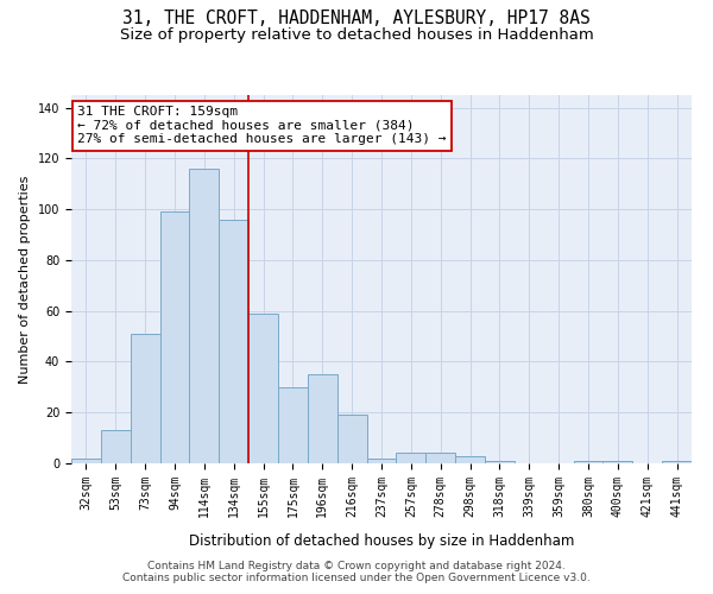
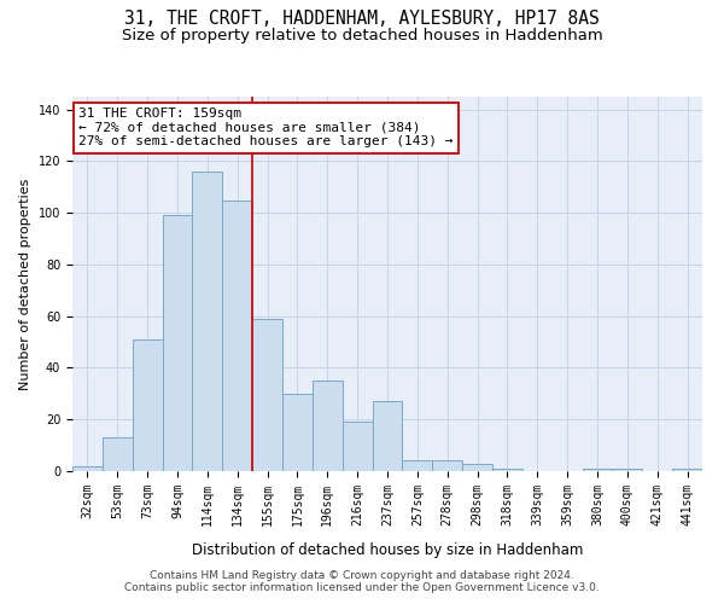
134sqm: 96 -> 105
237sqm: 2 -> 27
